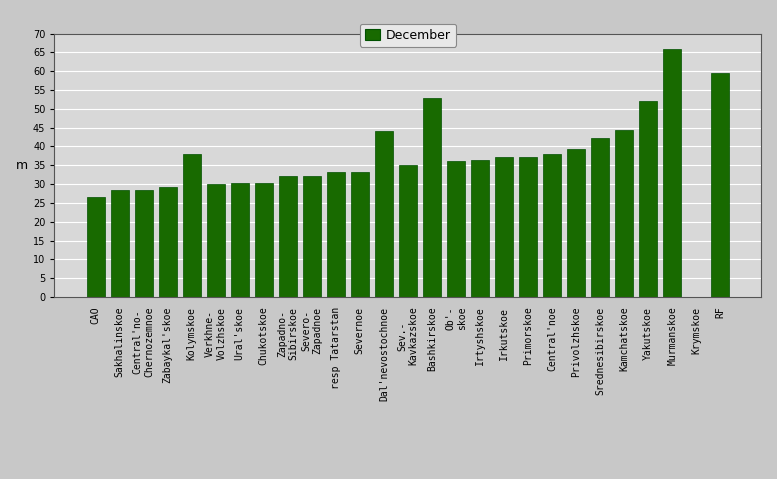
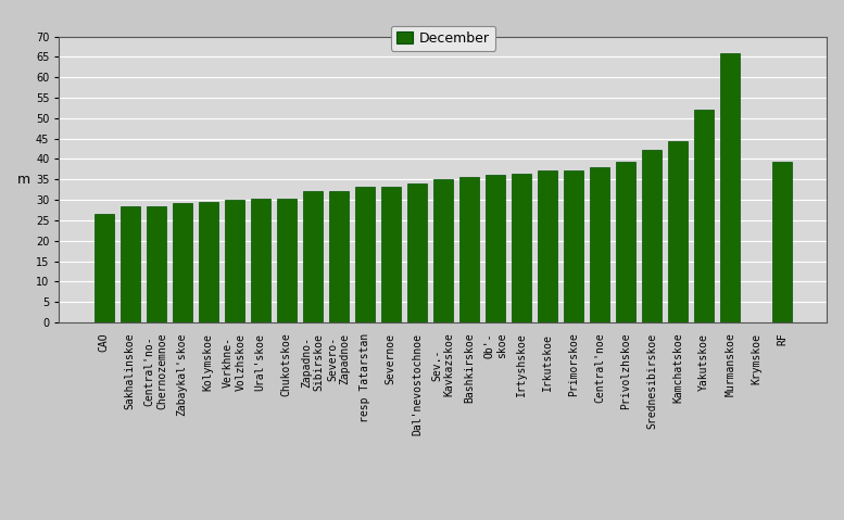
Kolymskoe: 38.0 -> 29.5
Dal'nevostochnoe: 44.0 -> 34.1
Bashkirskoe: 53.0 -> 35.5
RF: 59.5 -> 39.3
